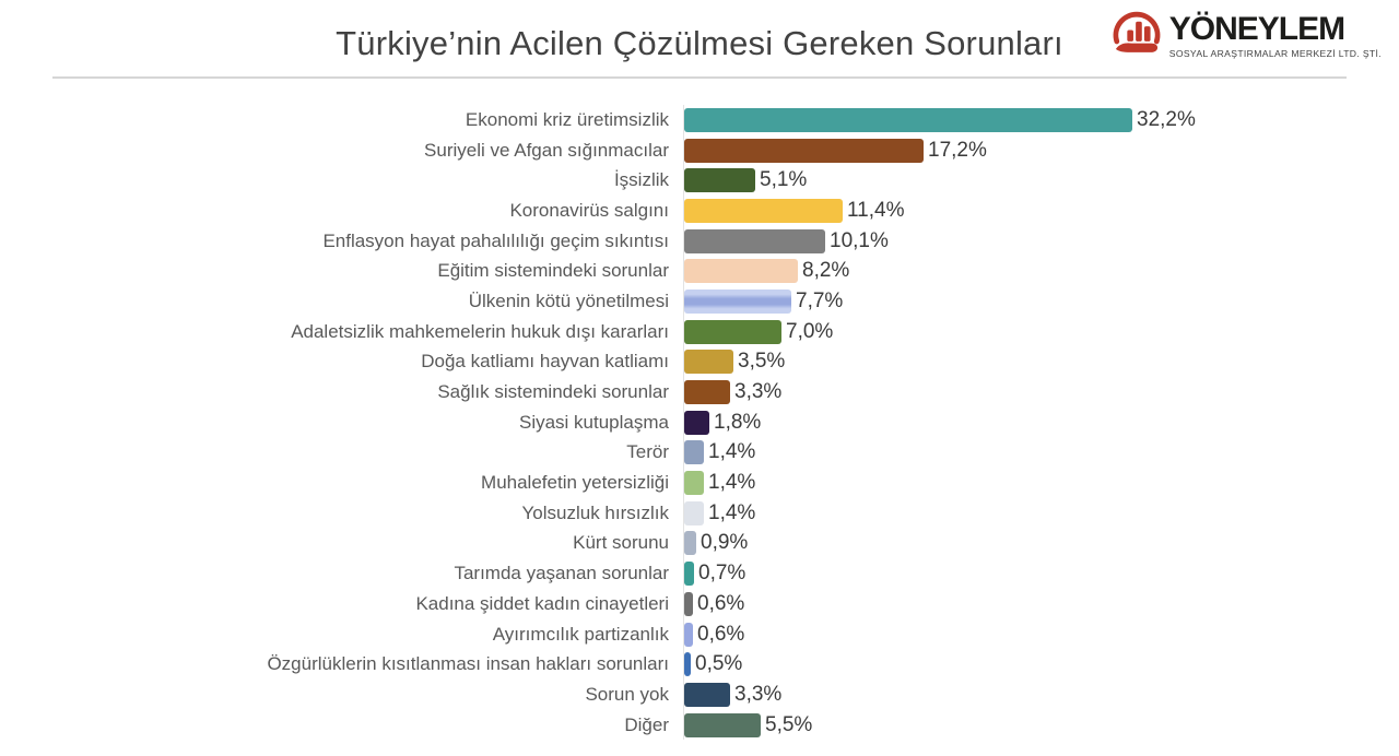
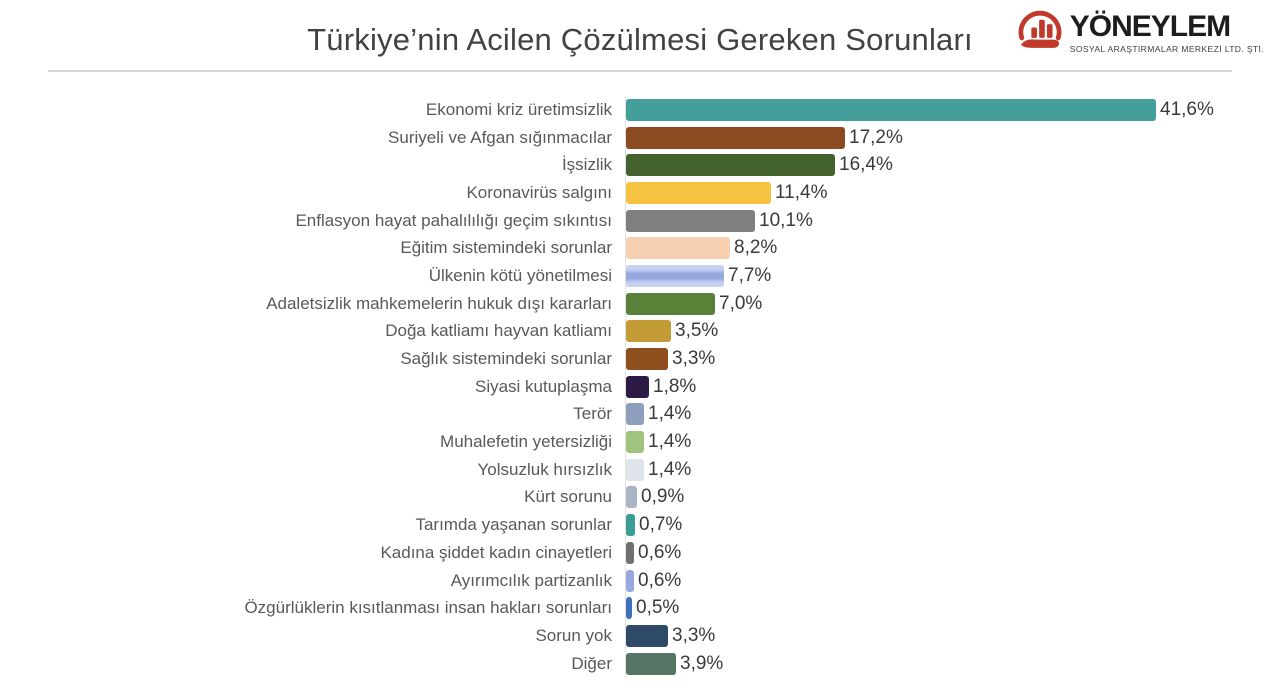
Ekonomi kriz üretimsizlik: 32,2% -> 41,6%
İşsizlik: 5,1% -> 16,4%
Diğer: 5,5% -> 3,9%
